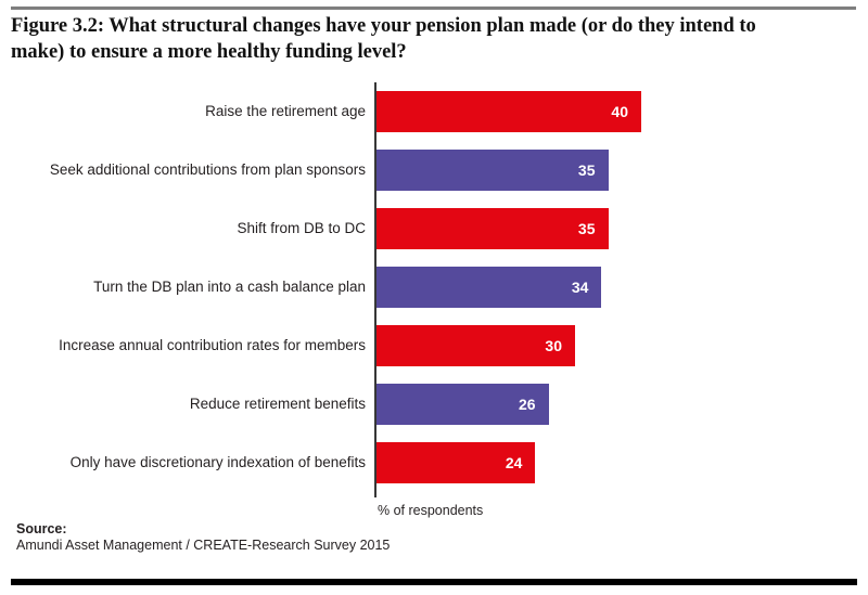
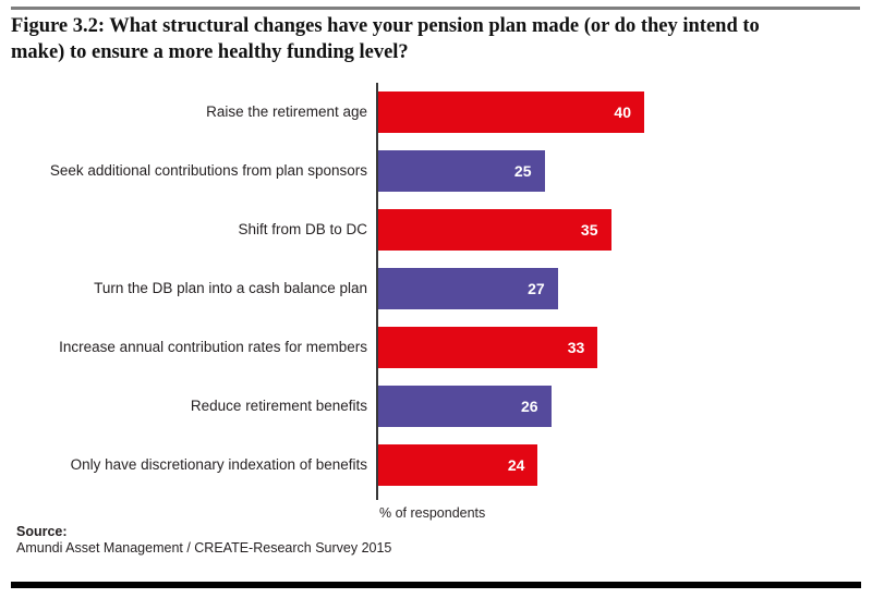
Seek additional contributions from plan sponsors: 35 -> 25
Turn the DB plan into a cash balance plan: 34 -> 27
Increase annual contribution rates for members: 30 -> 33
